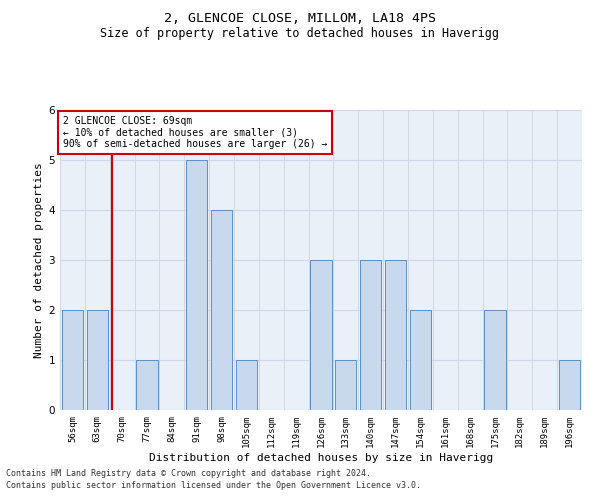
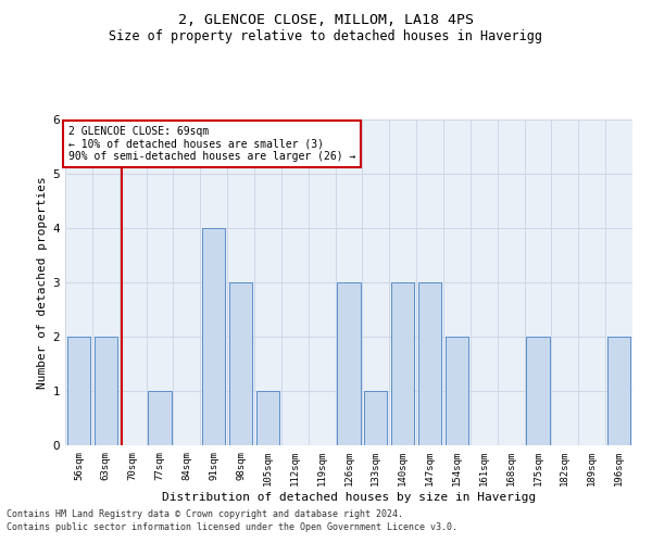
91sqm: 5 -> 4
98sqm: 4 -> 3
196sqm: 1 -> 2
